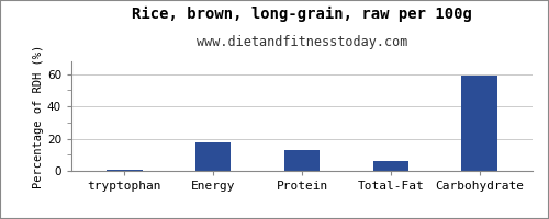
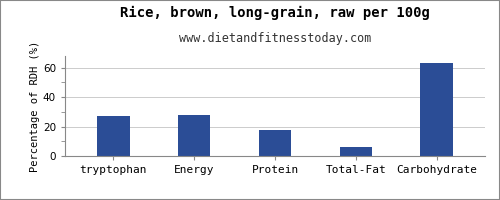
tryptophan: 0 -> 27
Energy: 18 -> 28
Protein: 13 -> 18
Carbohydrate: 59 -> 63
